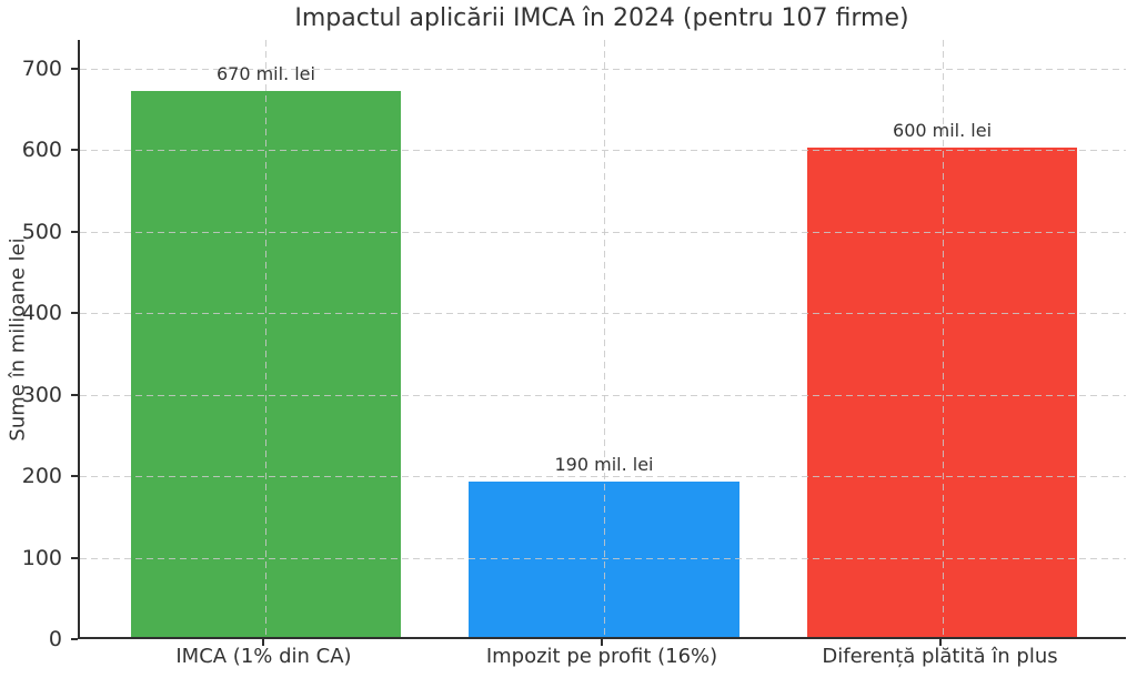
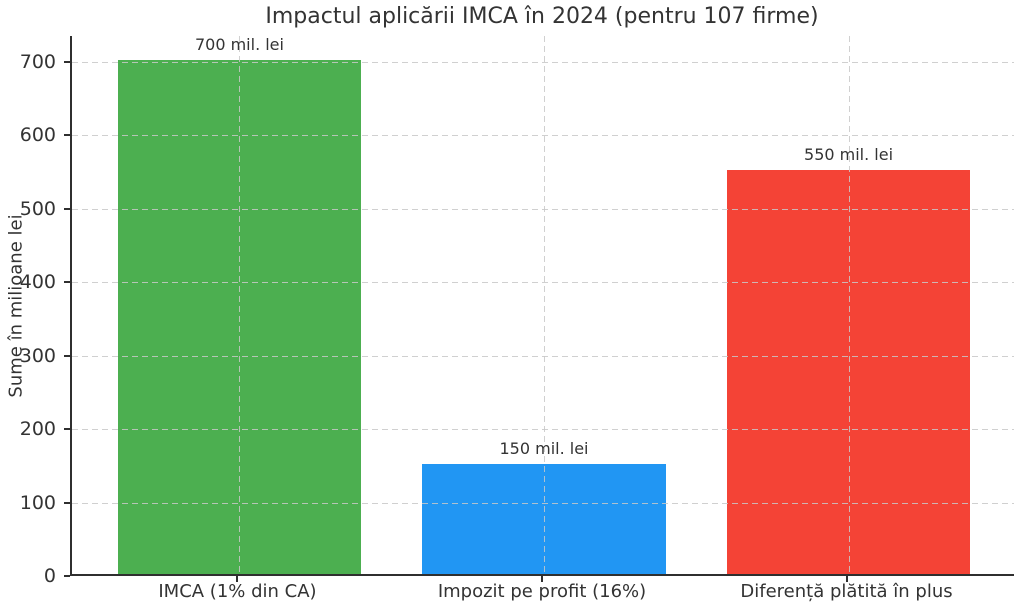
IMCA (1% din CA): 670 -> 700
Impozit pe profit (16%): 190 -> 150
Diferență plătită în plus: 600 -> 550
